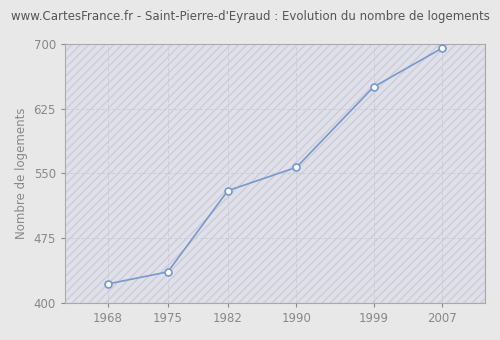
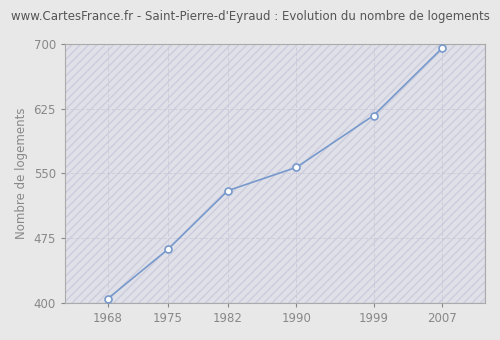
1968: 422 -> 405
1975: 436 -> 462
1999: 650 -> 617
